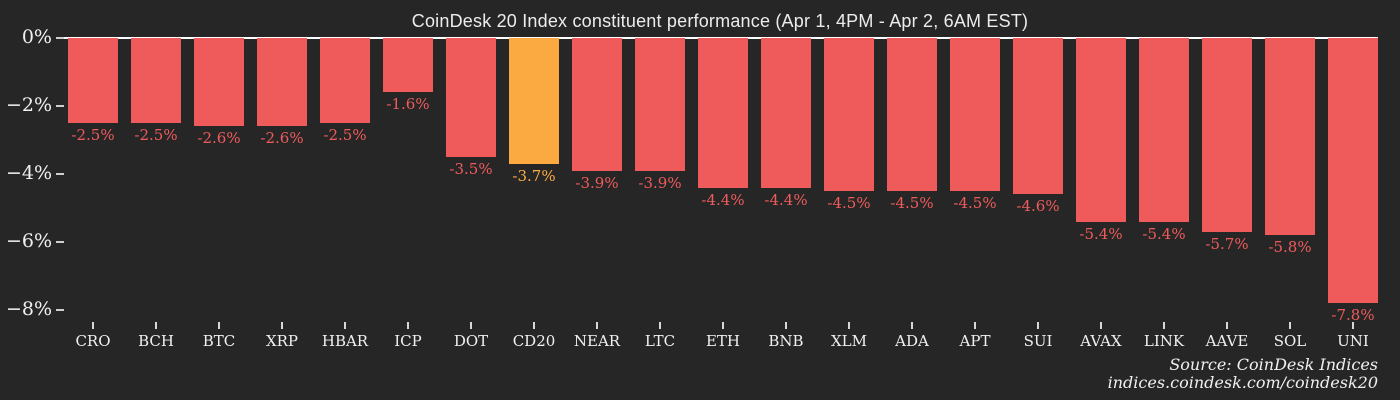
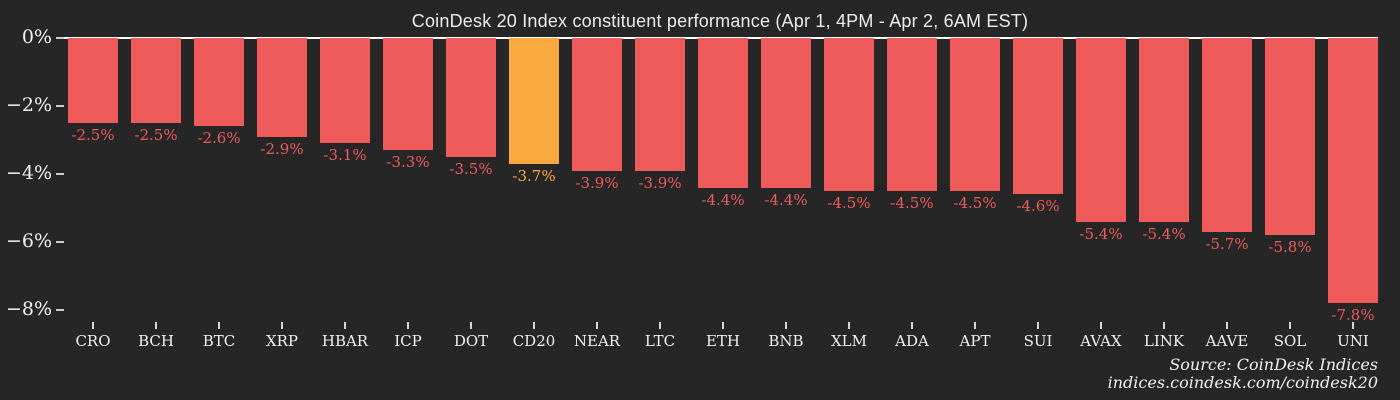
XRP: -2.6% -> -2.9%
HBAR: -2.5% -> -3.1%
ICP: -1.6% -> -3.3%
